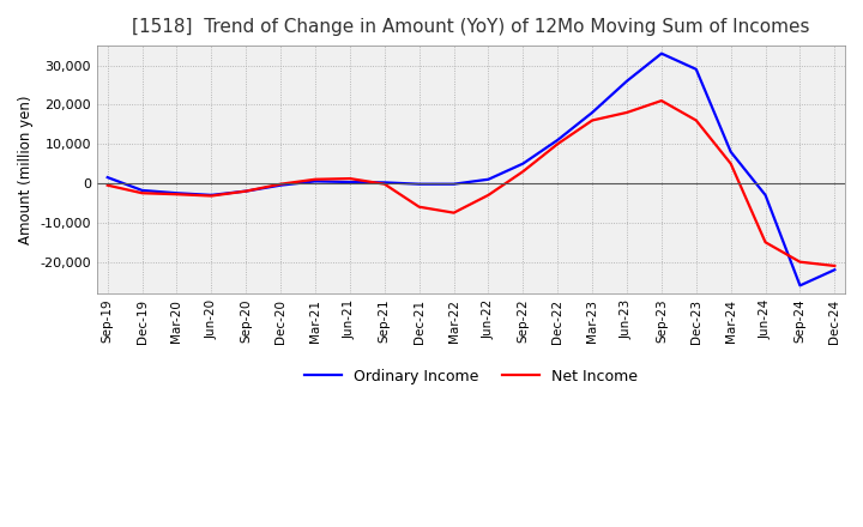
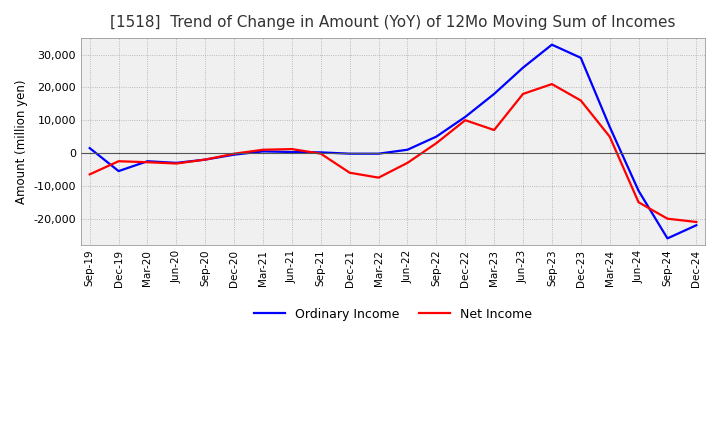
Net Income/Sep-19: -500 -> -6,500
Ordinary Income/Dec-19: -1,800 -> -5,500
Net Income/Mar-23: 16,000 -> 7,000
Ordinary Income/Jun-24: -3,000 -> -11,500
